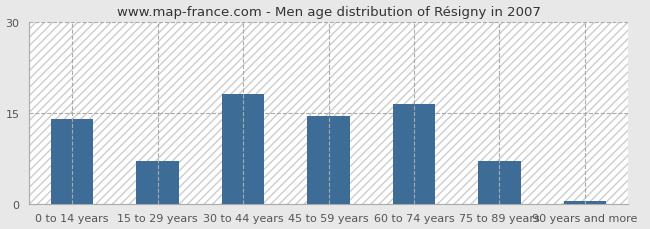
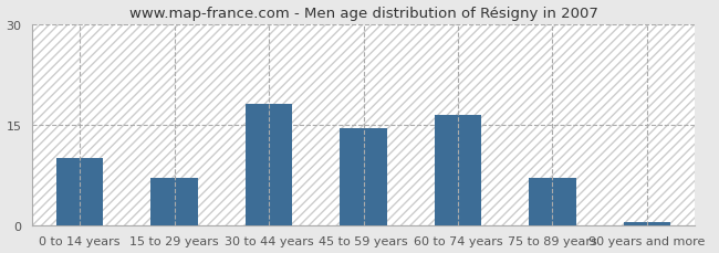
0 to 14 years: 14.0 -> 10.0
